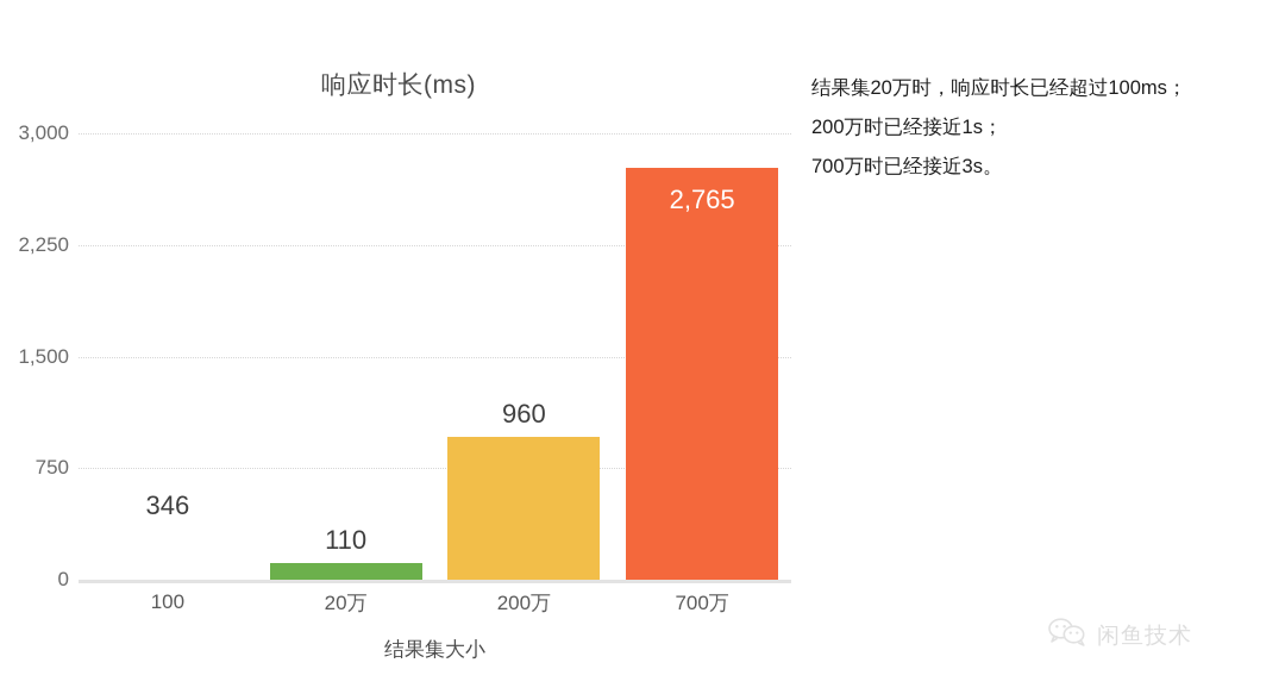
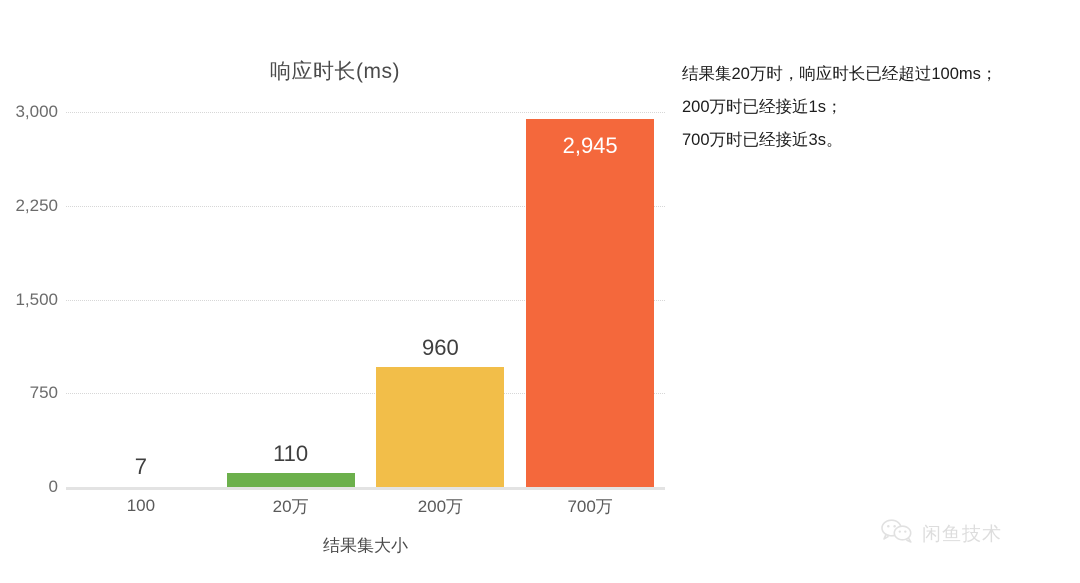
100: 346 -> 7
700万: 2,765 -> 2,945
